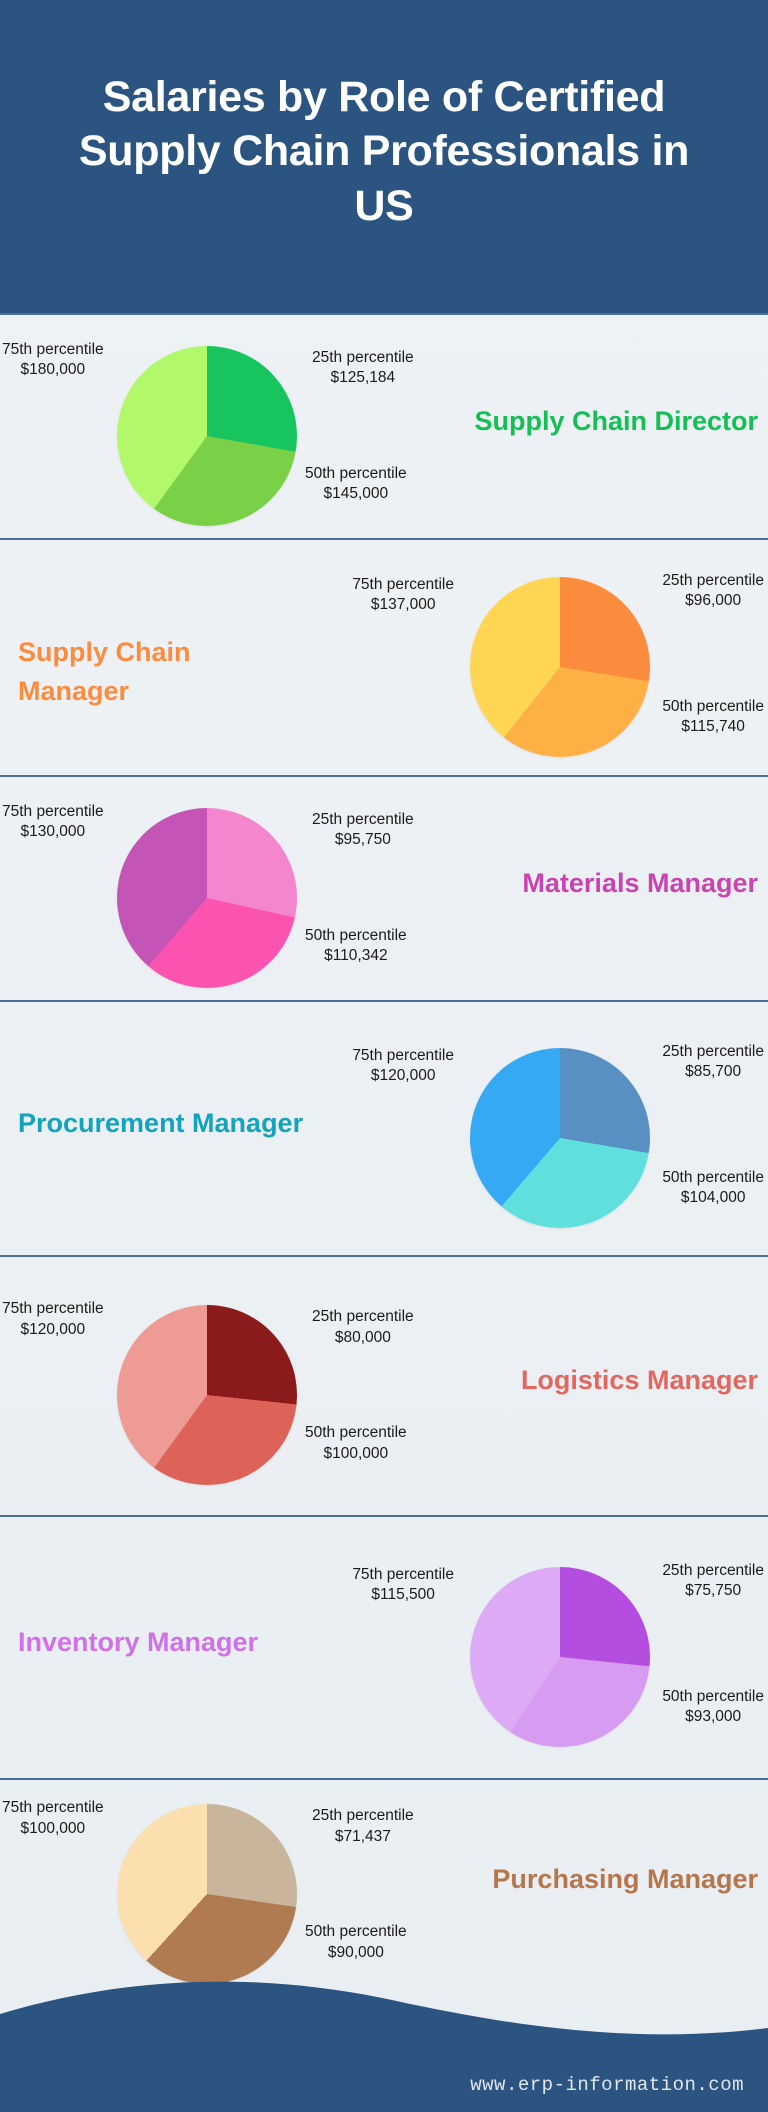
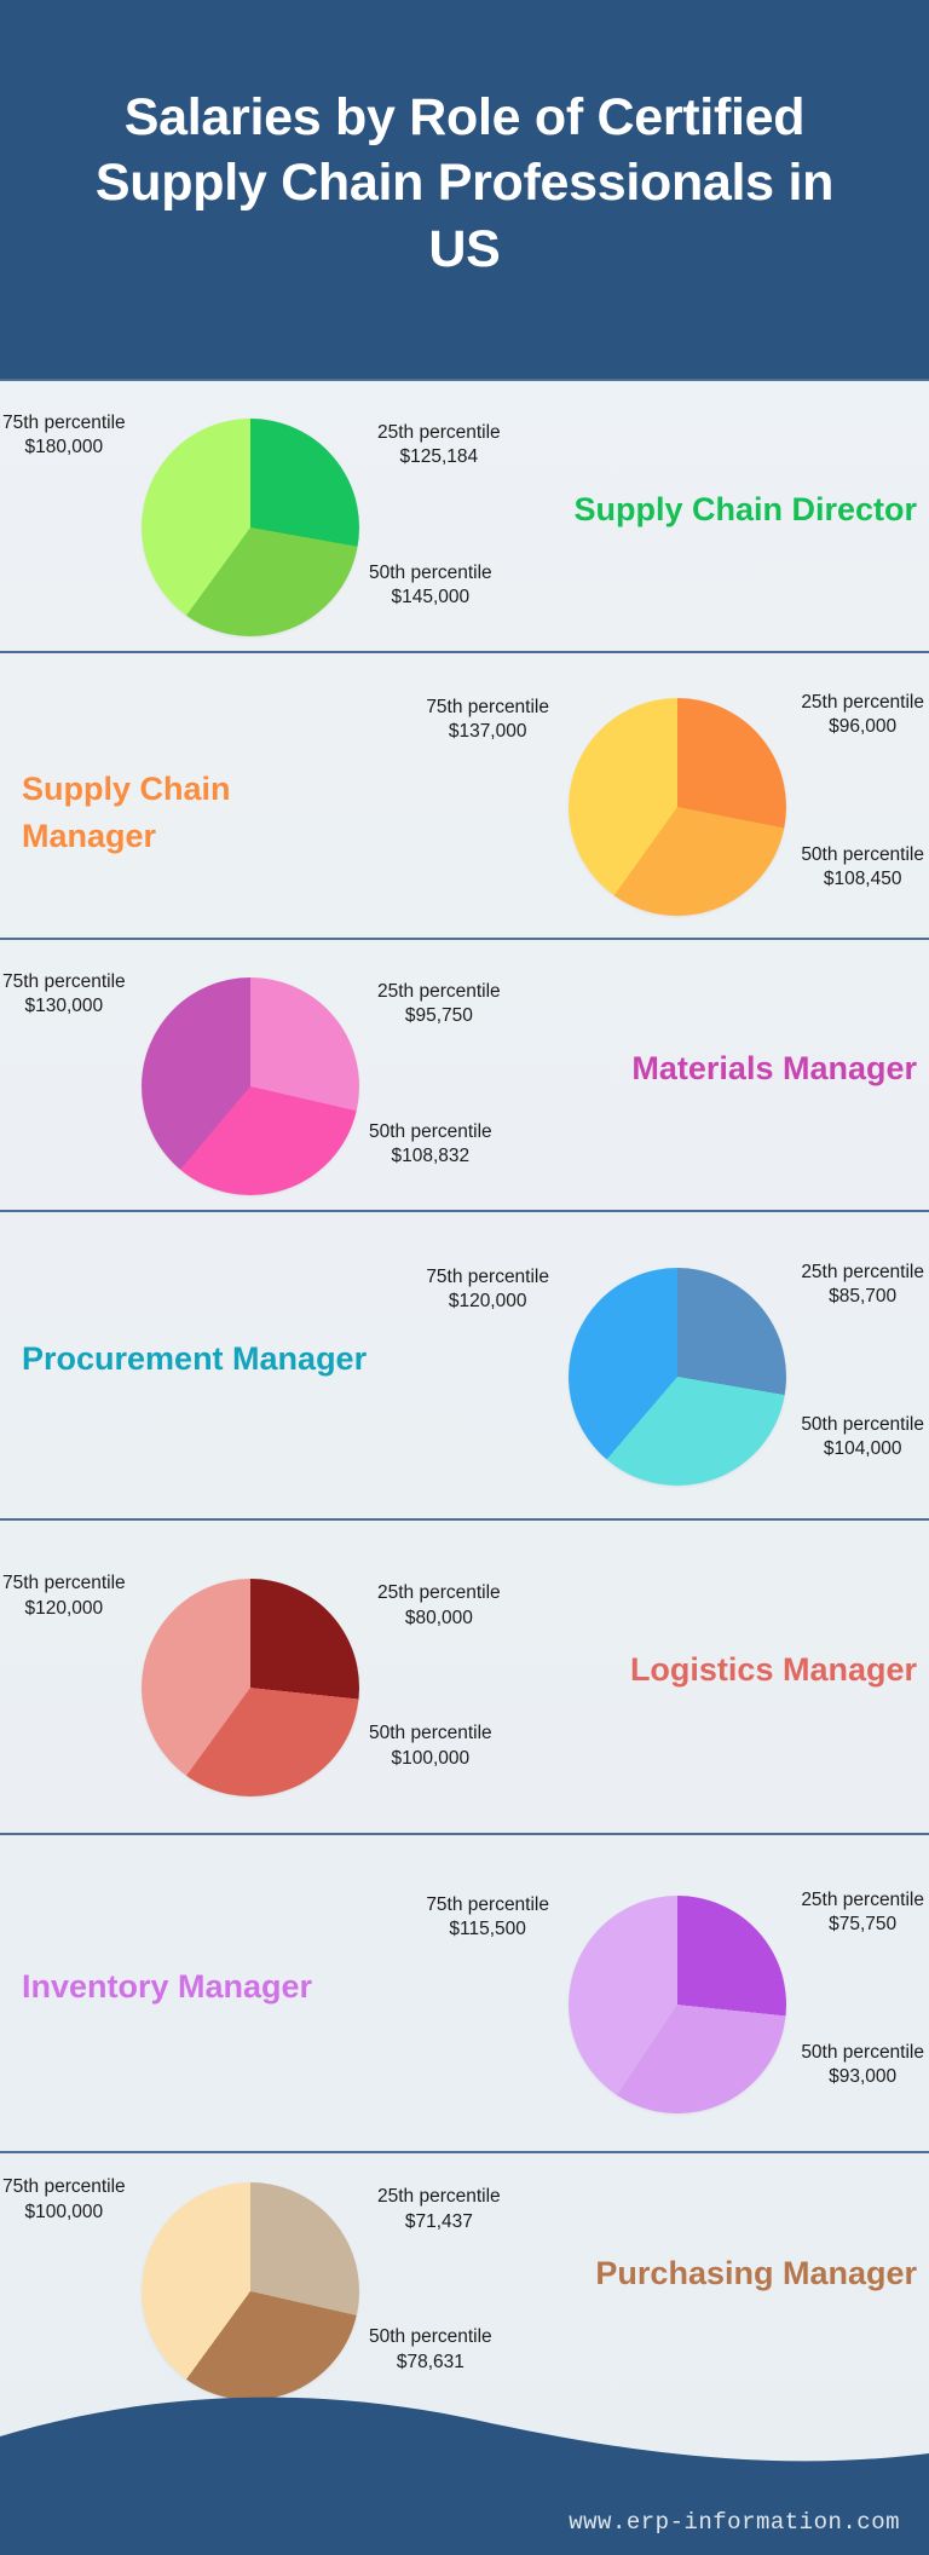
Supply Chain Manager/50th percentile: $115,740 -> $108,450
Materials Manager/50th percentile: $110,342 -> $108,832
Purchasing Manager/50th percentile: $90,000 -> $78,631
